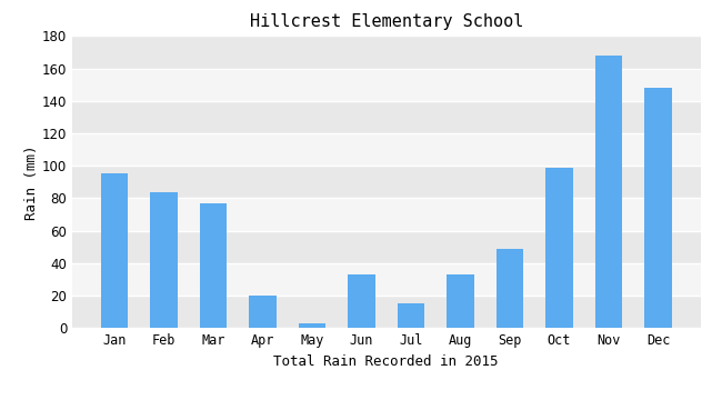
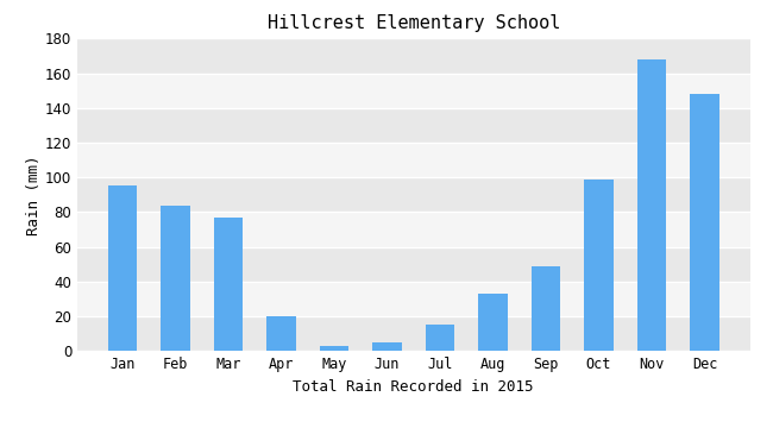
Jun: 33 -> 5
